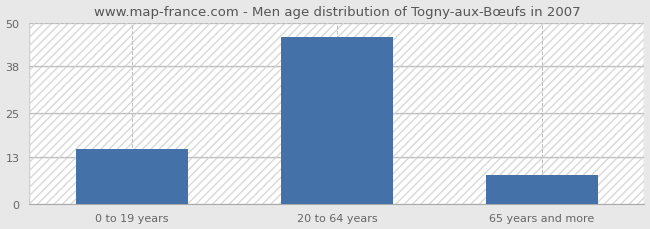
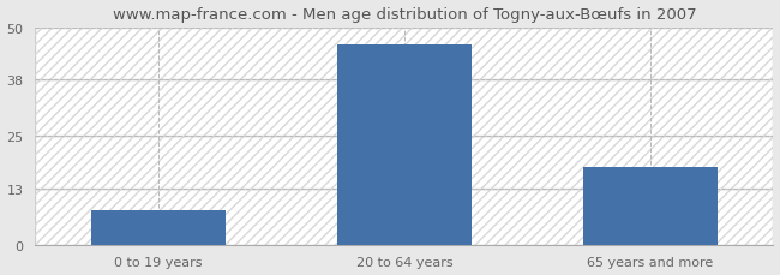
0 to 19 years: 15 -> 8
65 years and more: 8 -> 18
